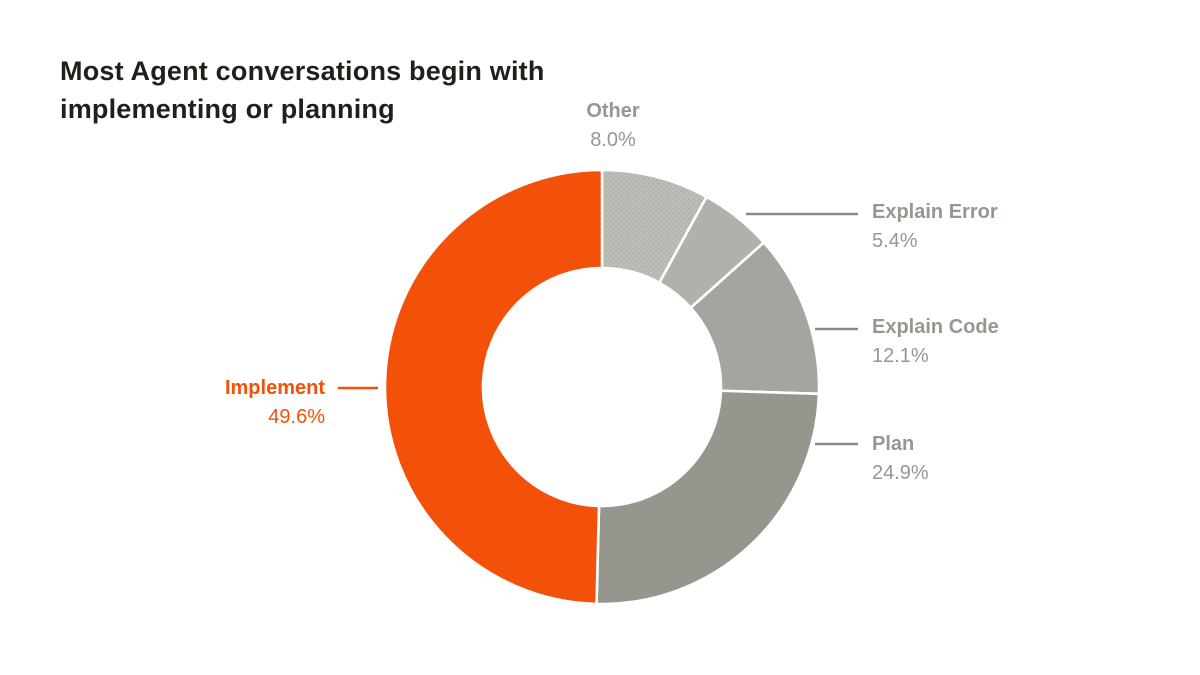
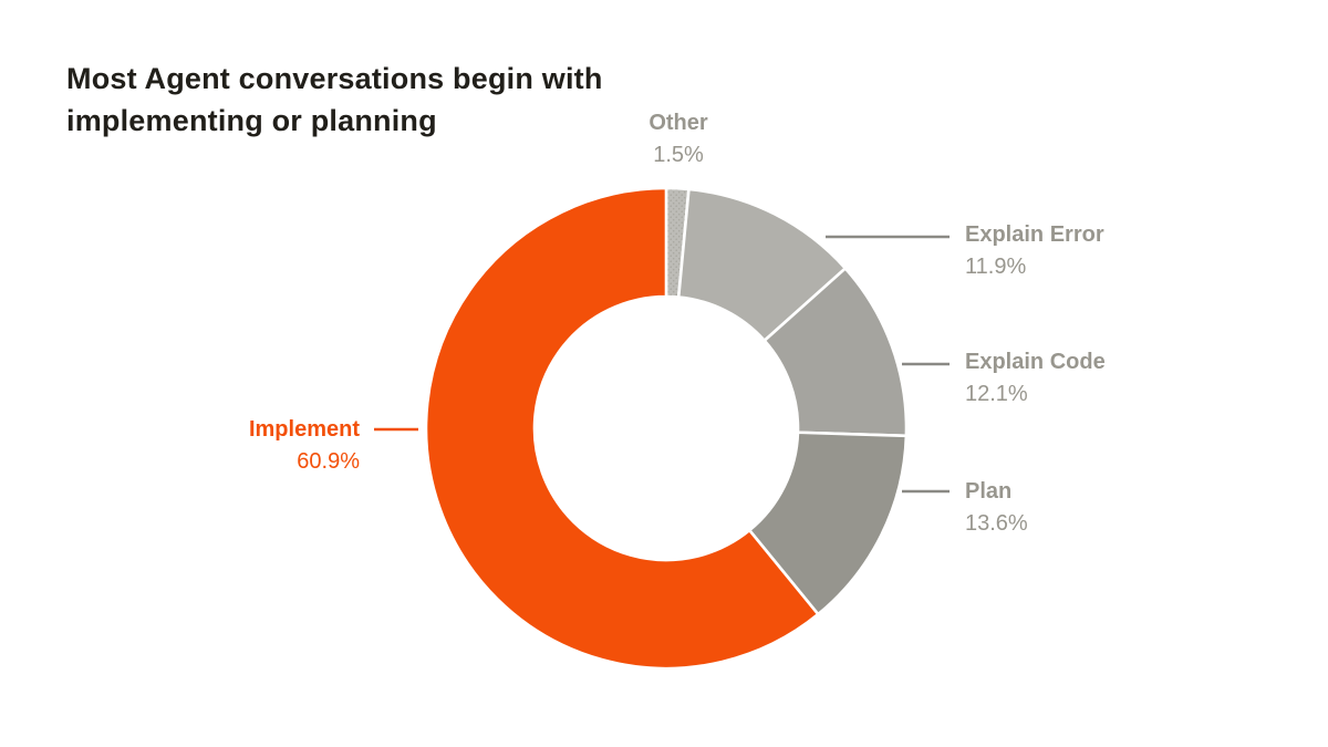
Other: 8.0% -> 1.5%
Explain Error: 5.4% -> 11.9%
Plan: 24.9% -> 13.6%
Implement: 49.6% -> 60.9%
